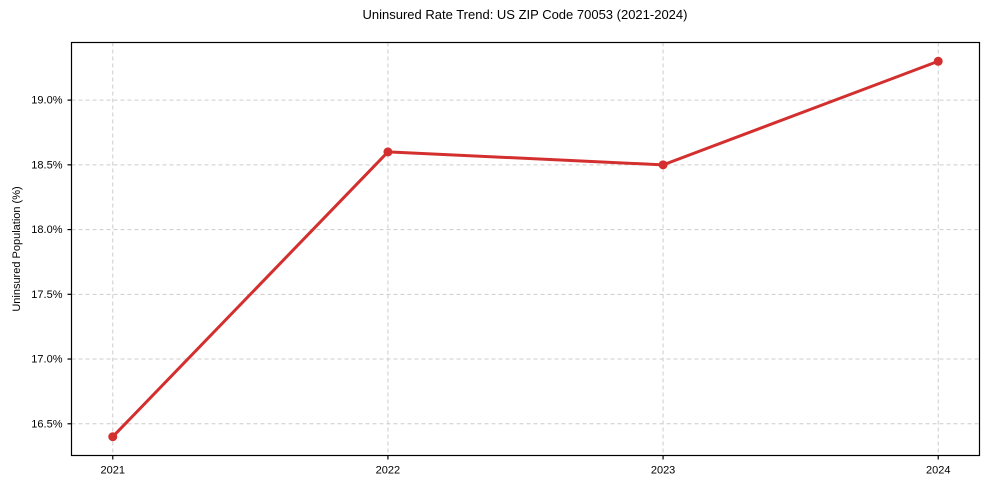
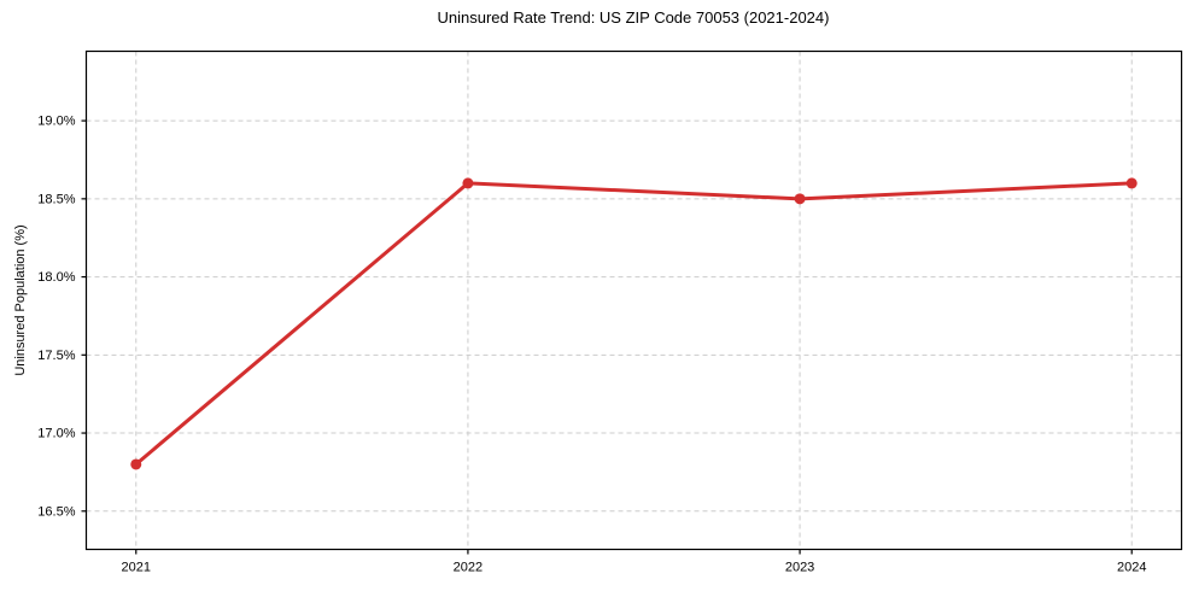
2021: 16.4% -> 16.8%
2024: 19.3% -> 18.6%
